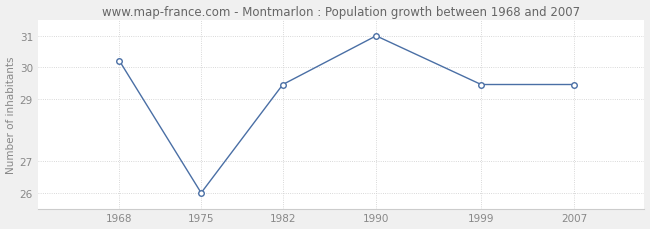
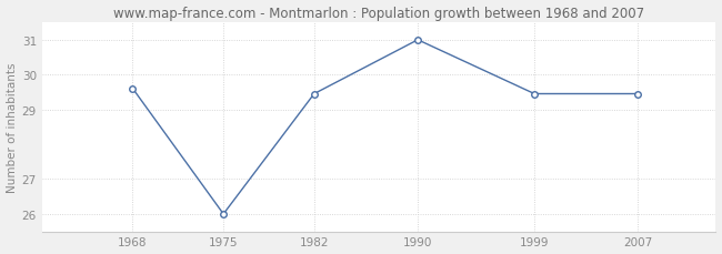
1968: 30.20 -> 29.60
